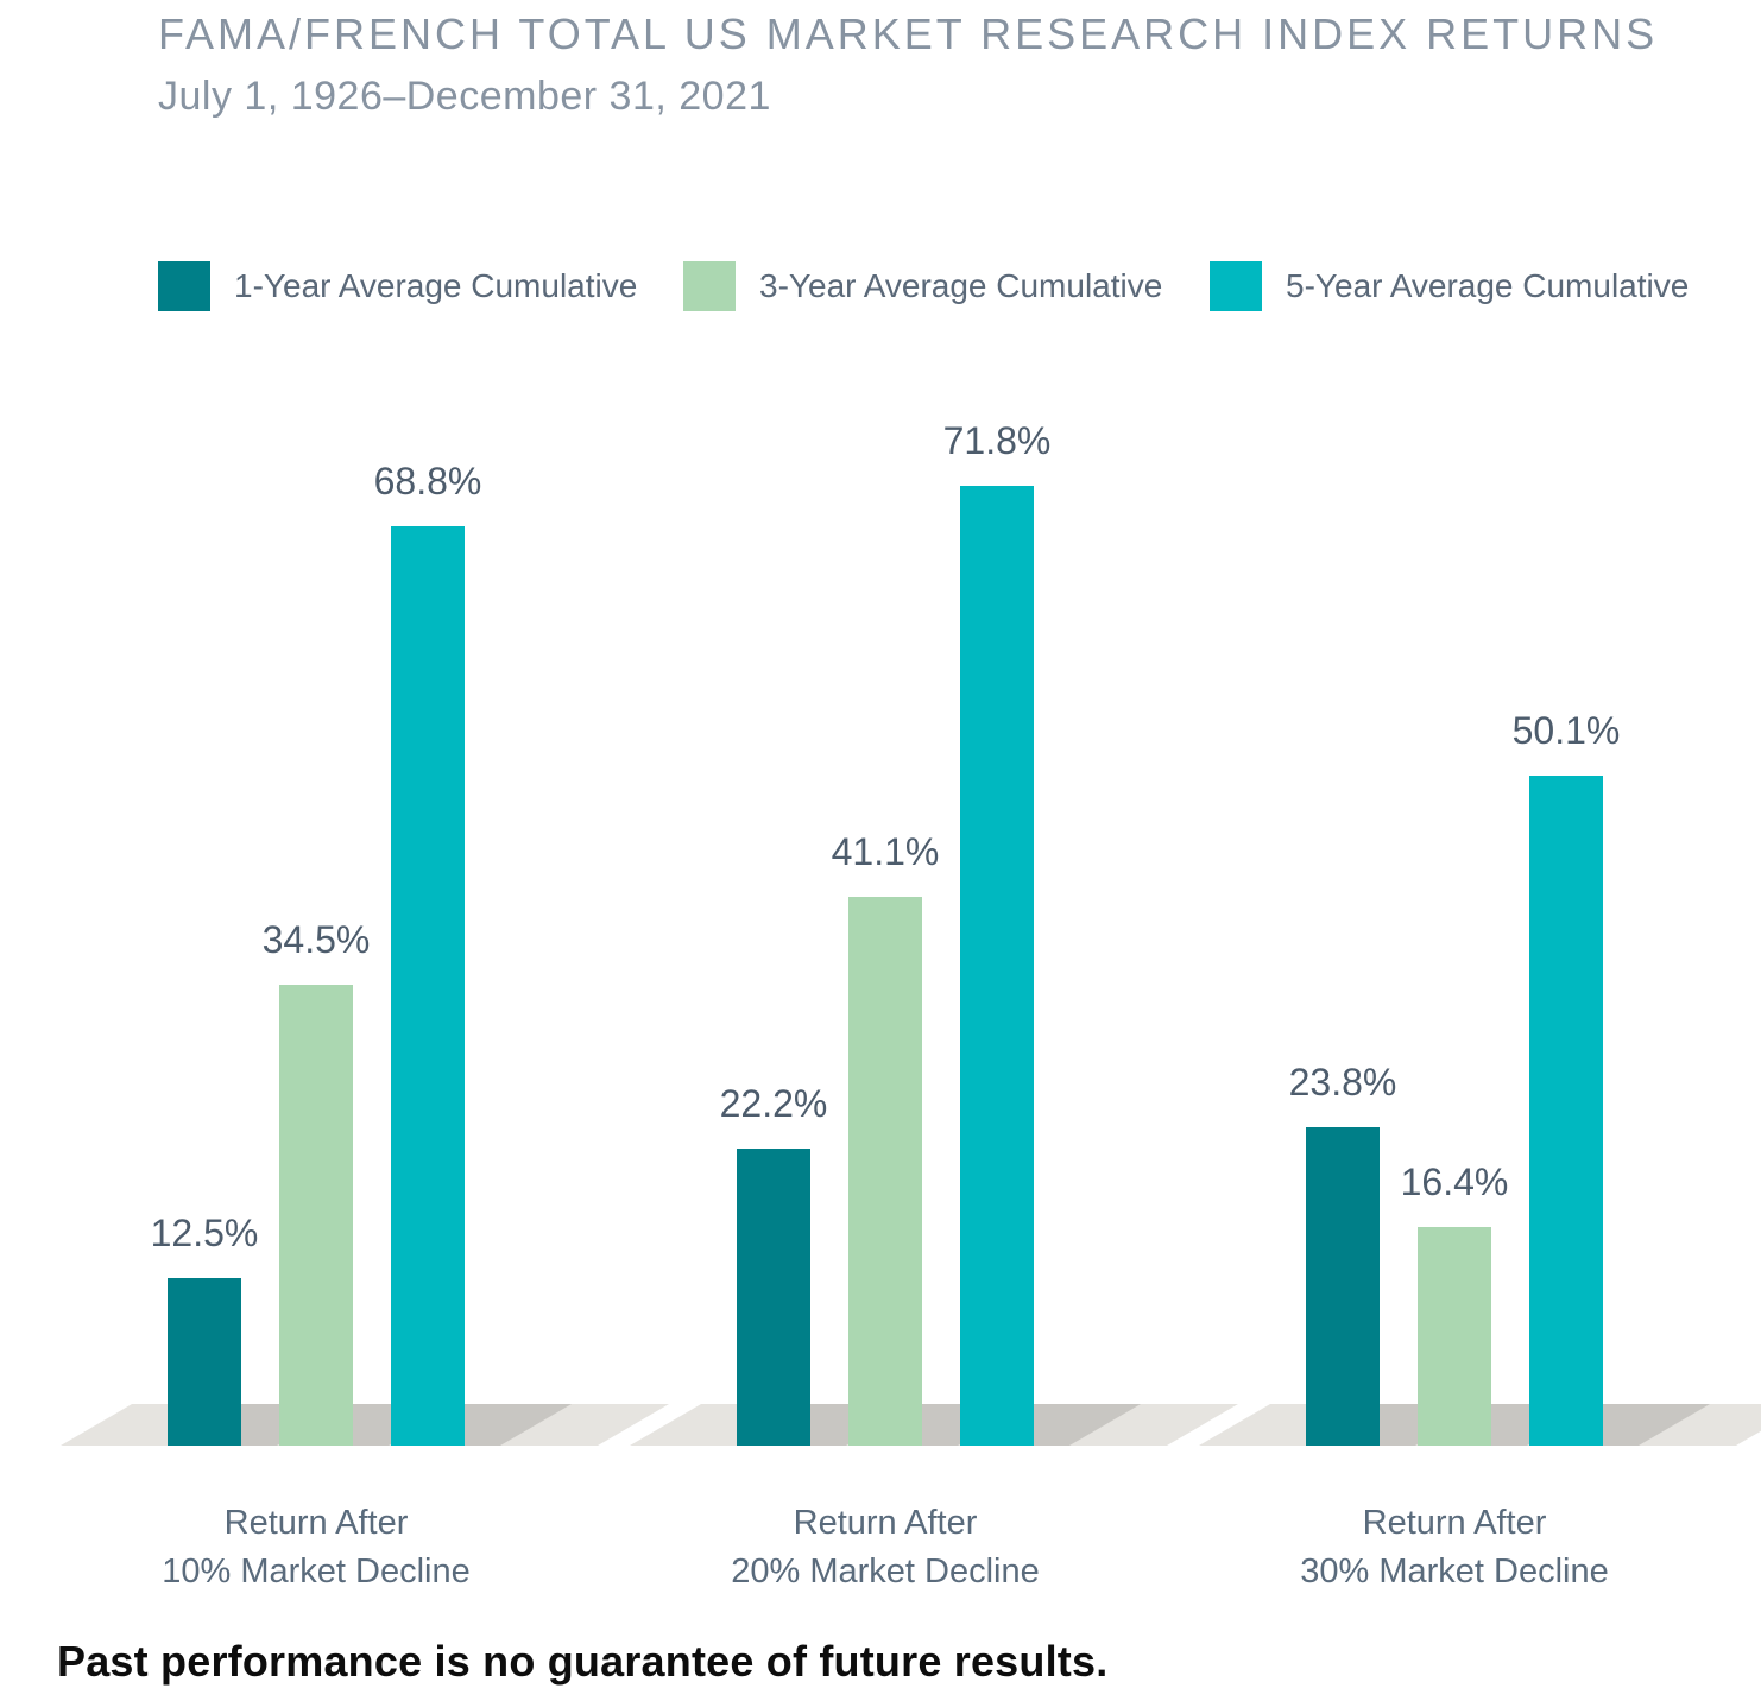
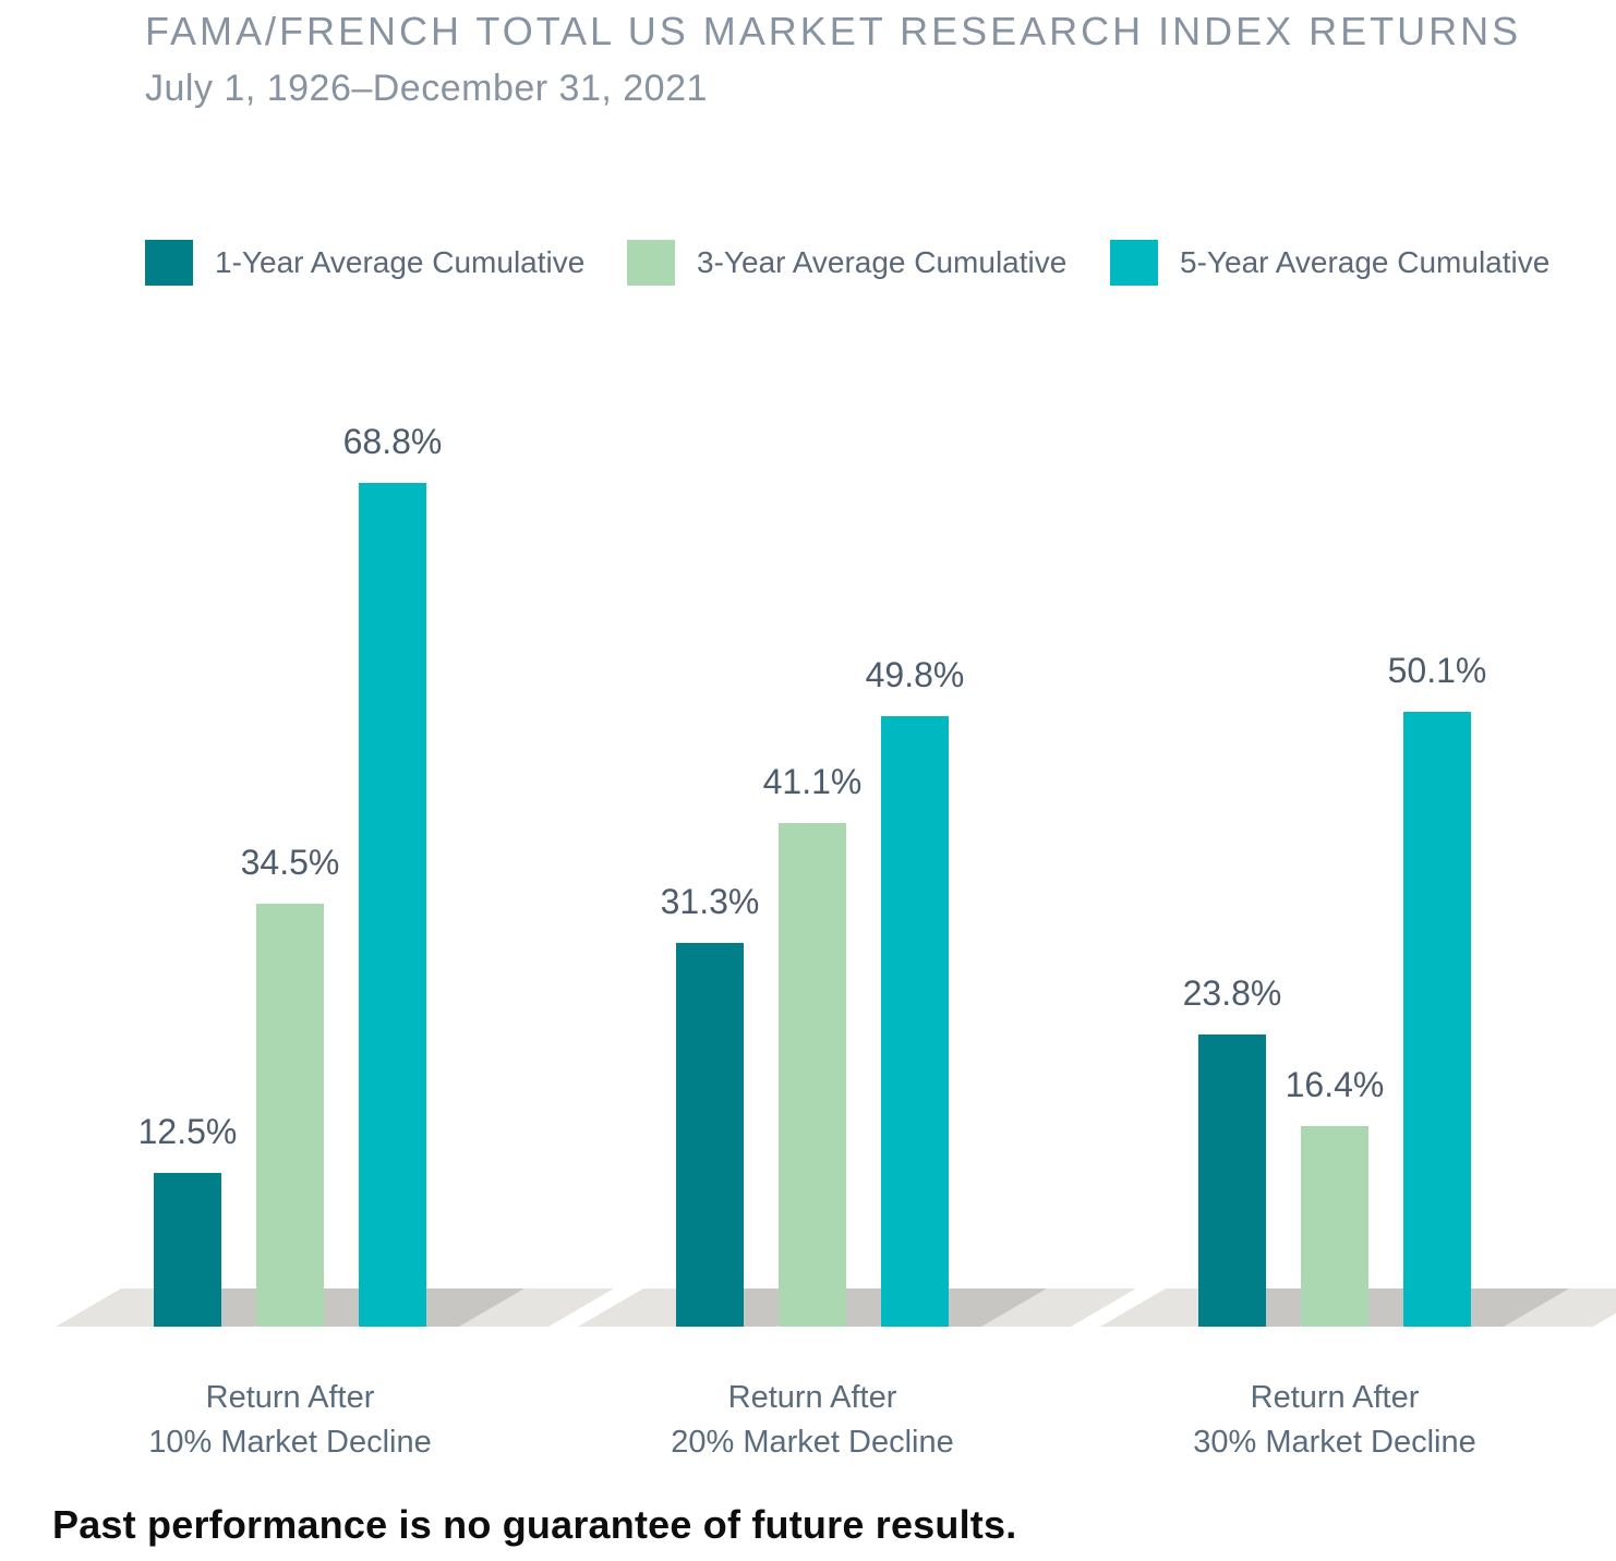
1-Year Average Cumulative/Return After 20% Market Decline: 22.2% -> 31.3%
5-Year Average Cumulative/Return After 20% Market Decline: 71.8% -> 49.8%
